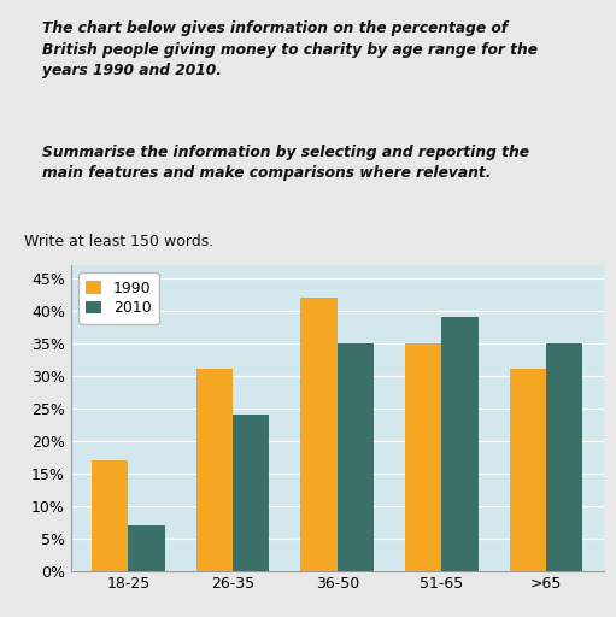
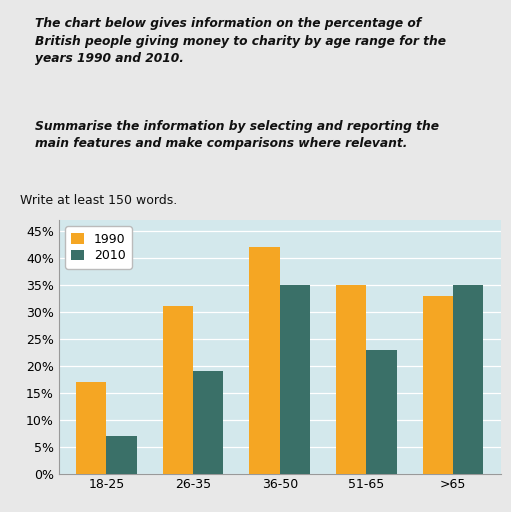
2010/26-35: 24% -> 19%
2010/51-65: 39% -> 23%
1990/>65: 31% -> 33%
